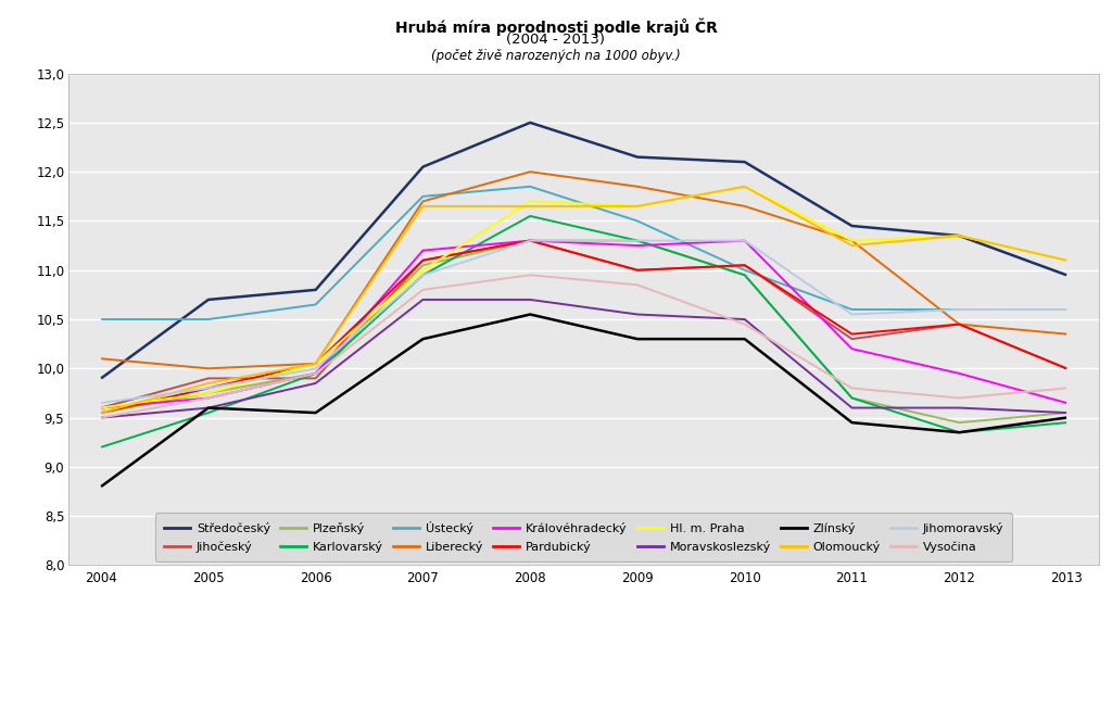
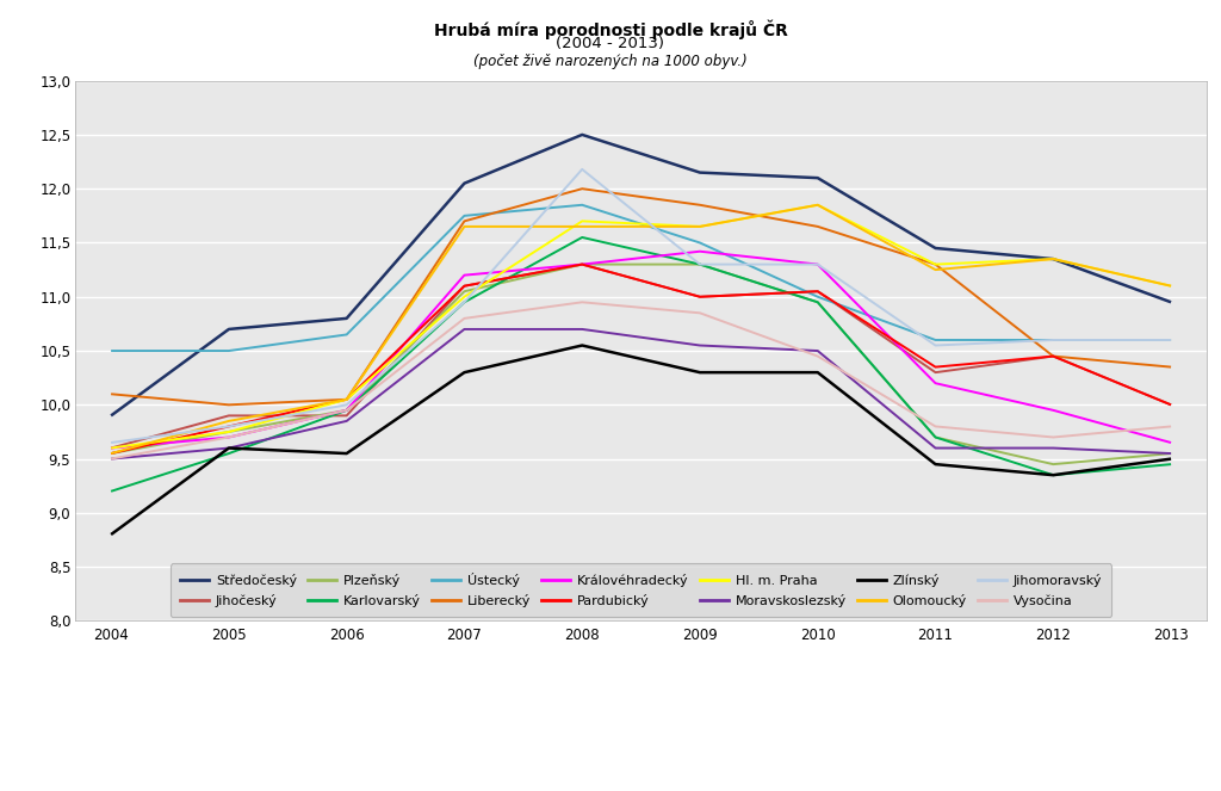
Jihomoravský/2008: 11,30 -> 12,18
Královéhradecký/2009: 11,25 -> 11,42
